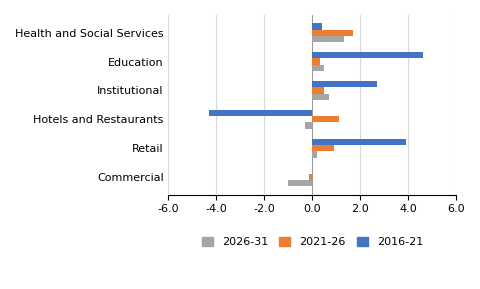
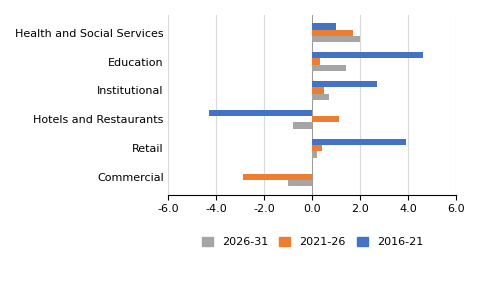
2016-21/Health and Social Services: 0.4 -> 1.0
2026-31/Health and Social Services: 1.3 -> 2.0
2026-31/Education: 0.5 -> 1.4
2026-31/Hotels and Restaurants: -0.3 -> -0.8
2021-26/Retail: 0.90 -> 0.40
2021-26/Commercial: -0.15 -> -2.90
